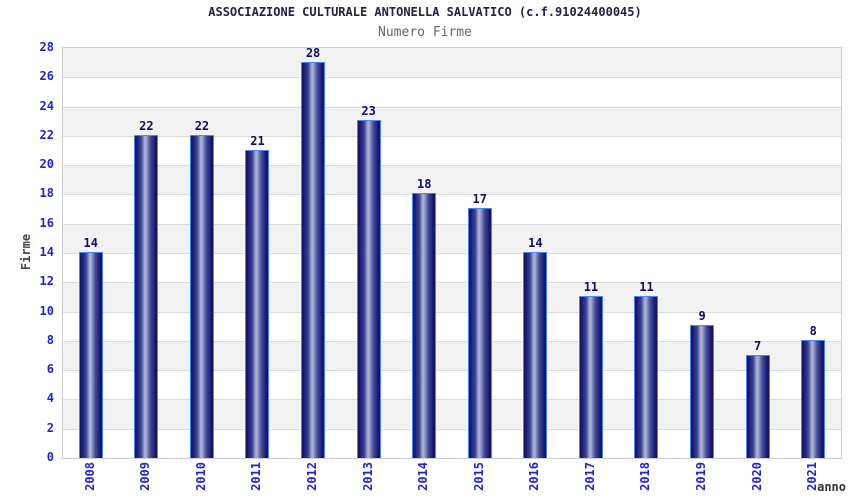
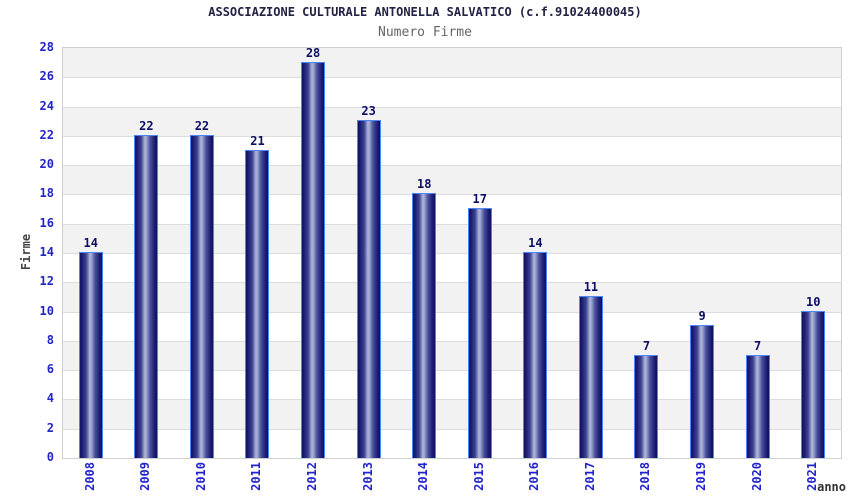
2018: 11 -> 7
2021: 8 -> 10
